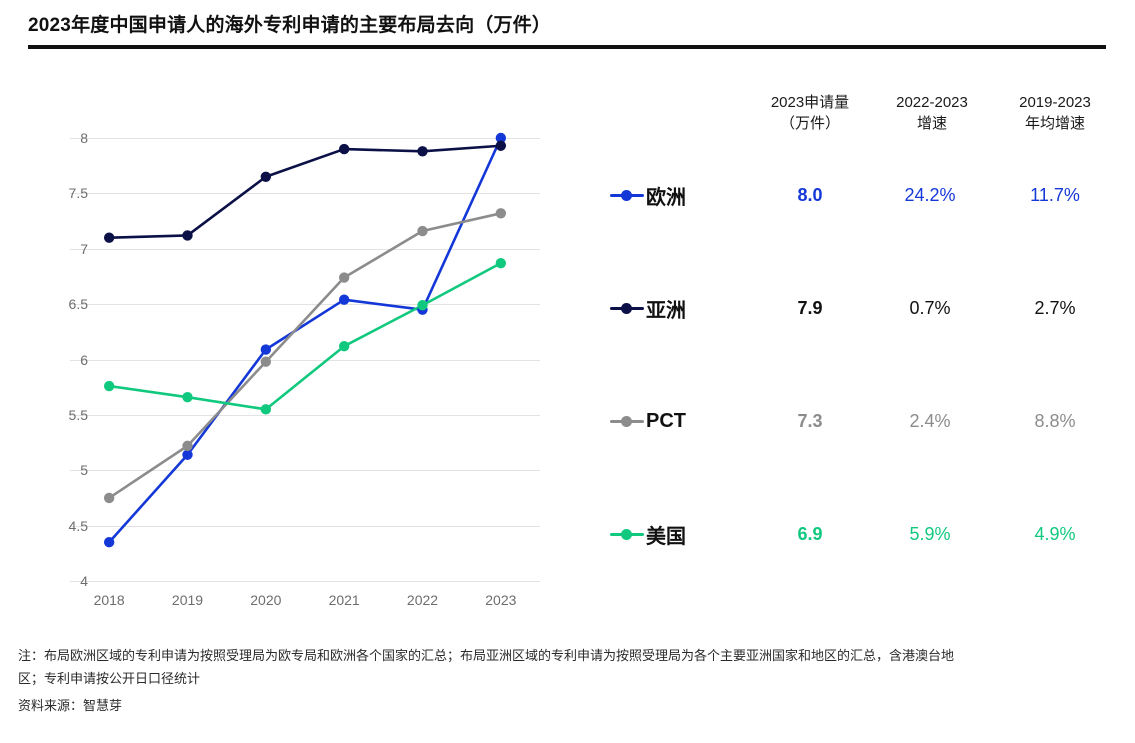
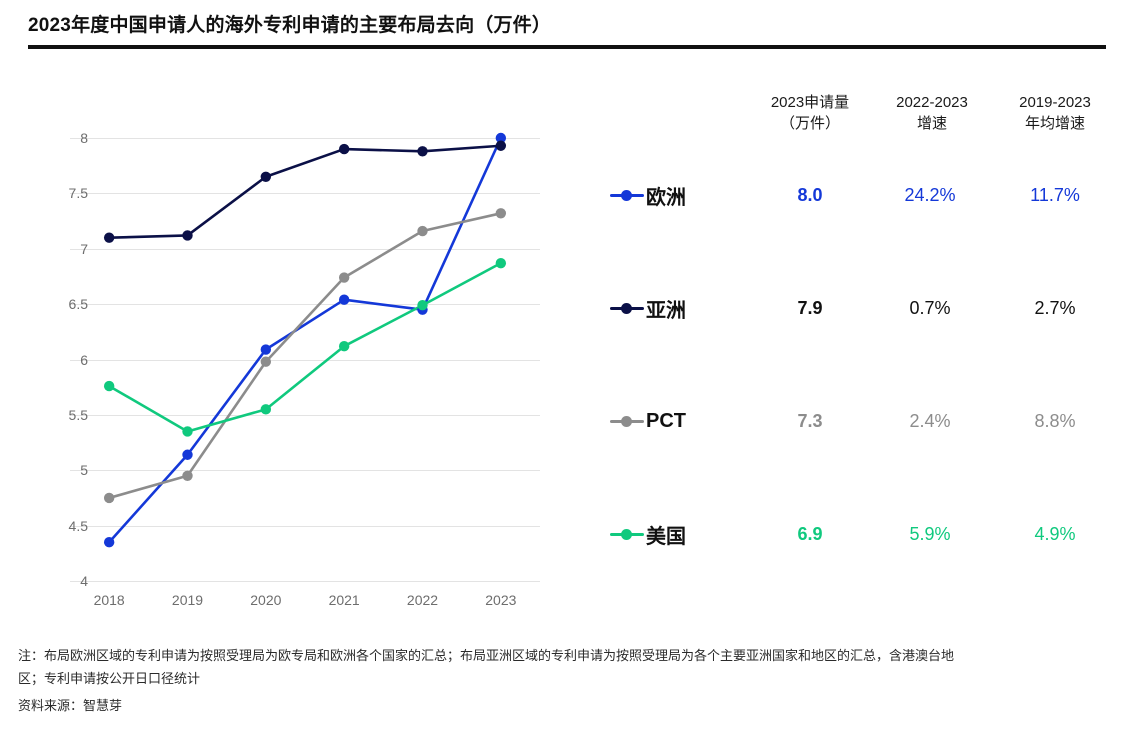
PCT/2019: 5.22 -> 4.95
美国/2019: 5.66 -> 5.35
